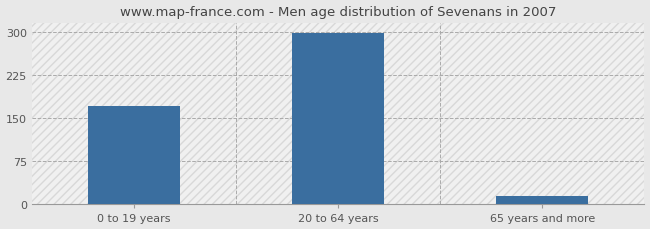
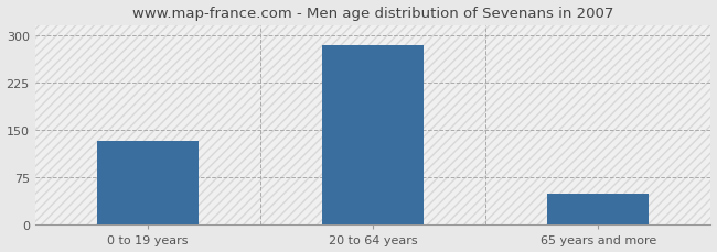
0 to 19 years: 170 -> 132
20 to 64 years: 297 -> 284
65 years and more: 15 -> 50
